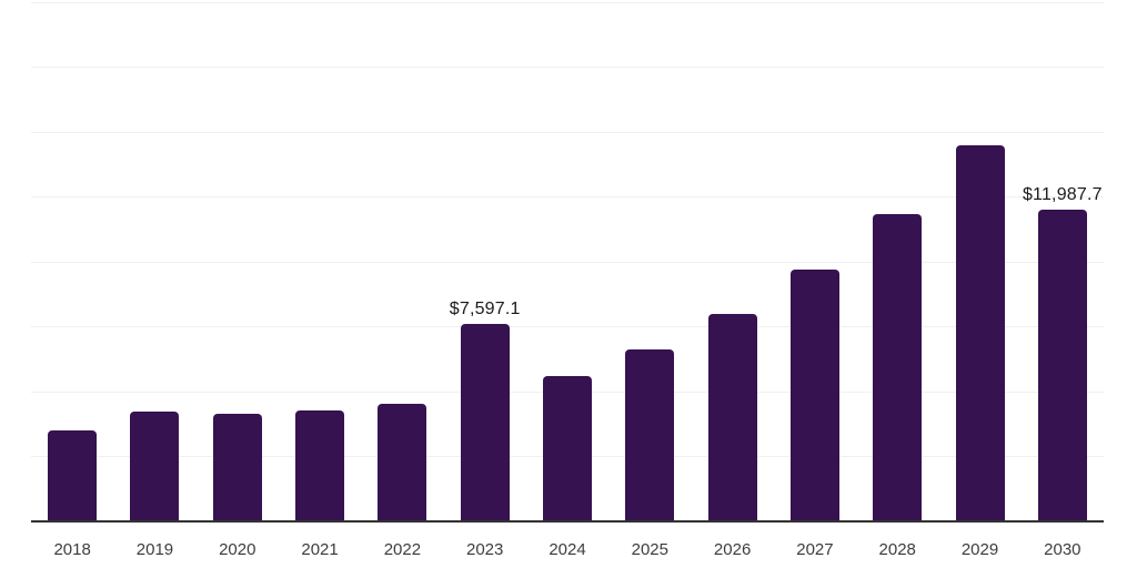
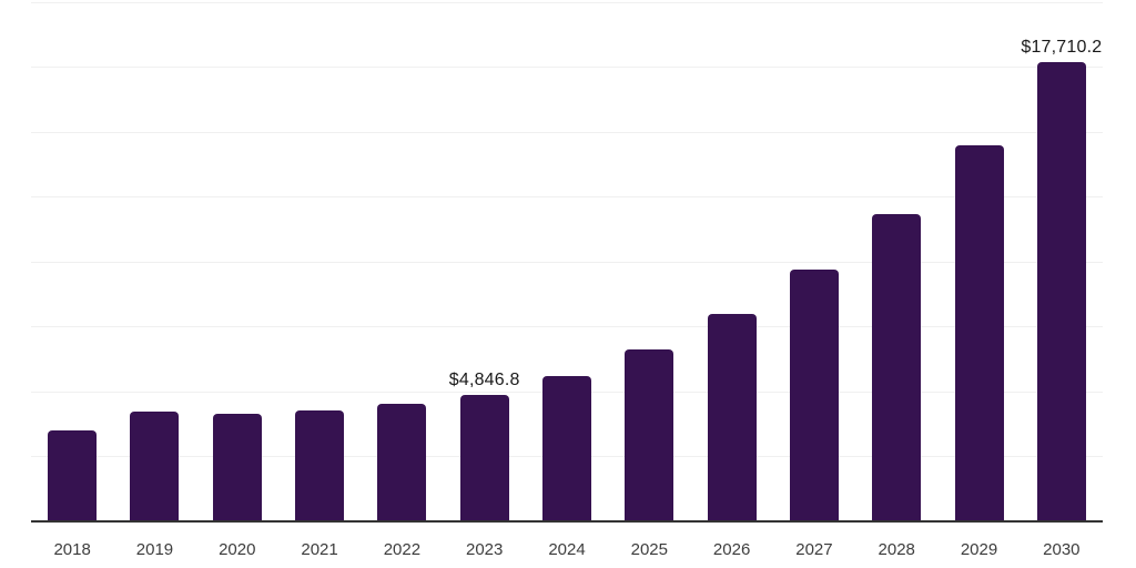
2023: $7,597.1 -> $4,846.8
2030: $11,987.7 -> $17,710.2
